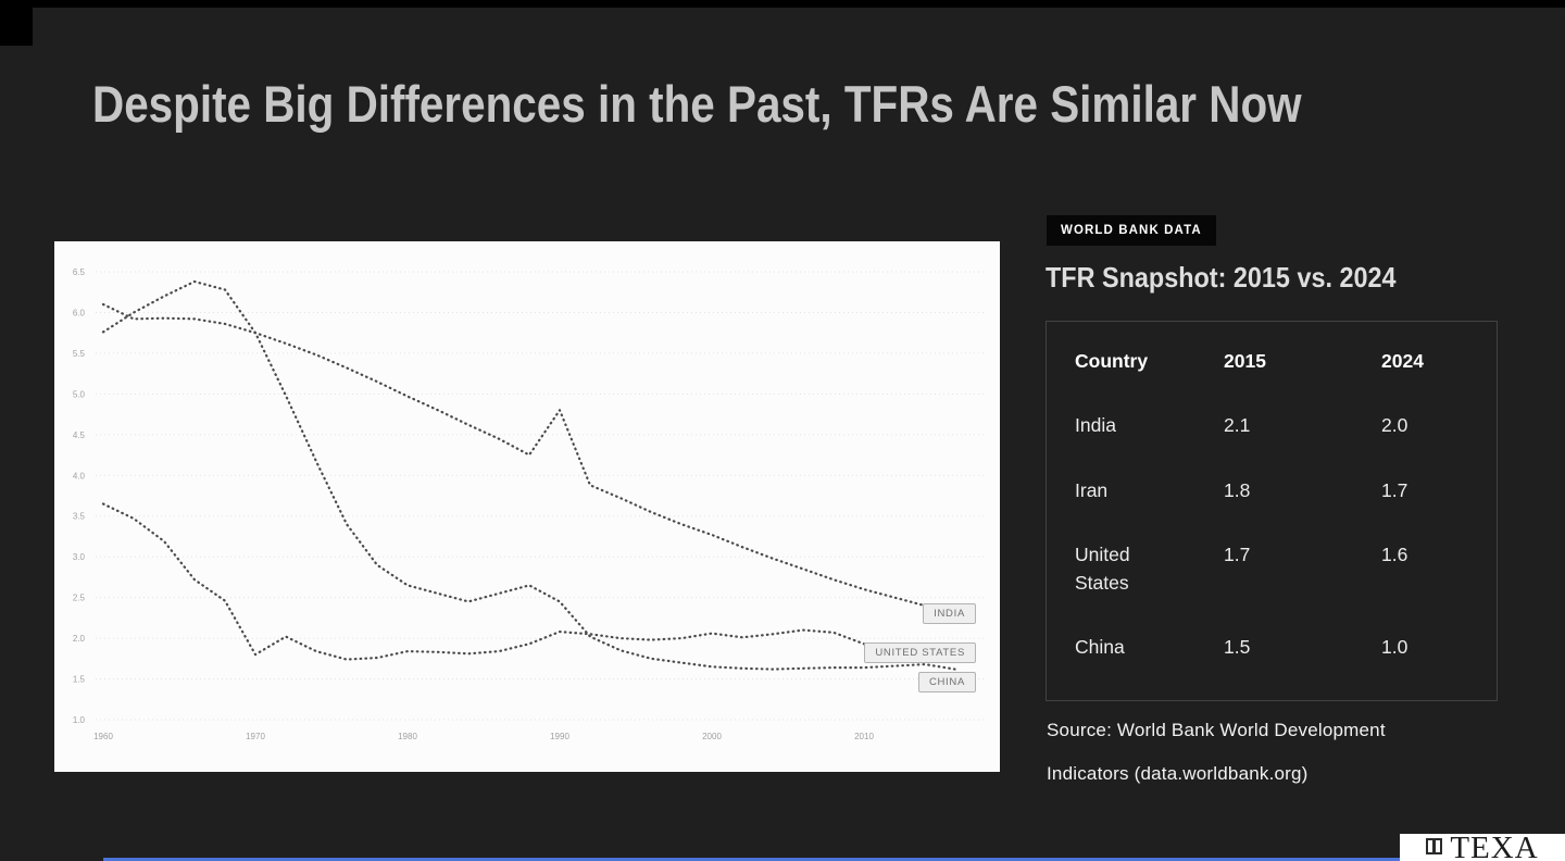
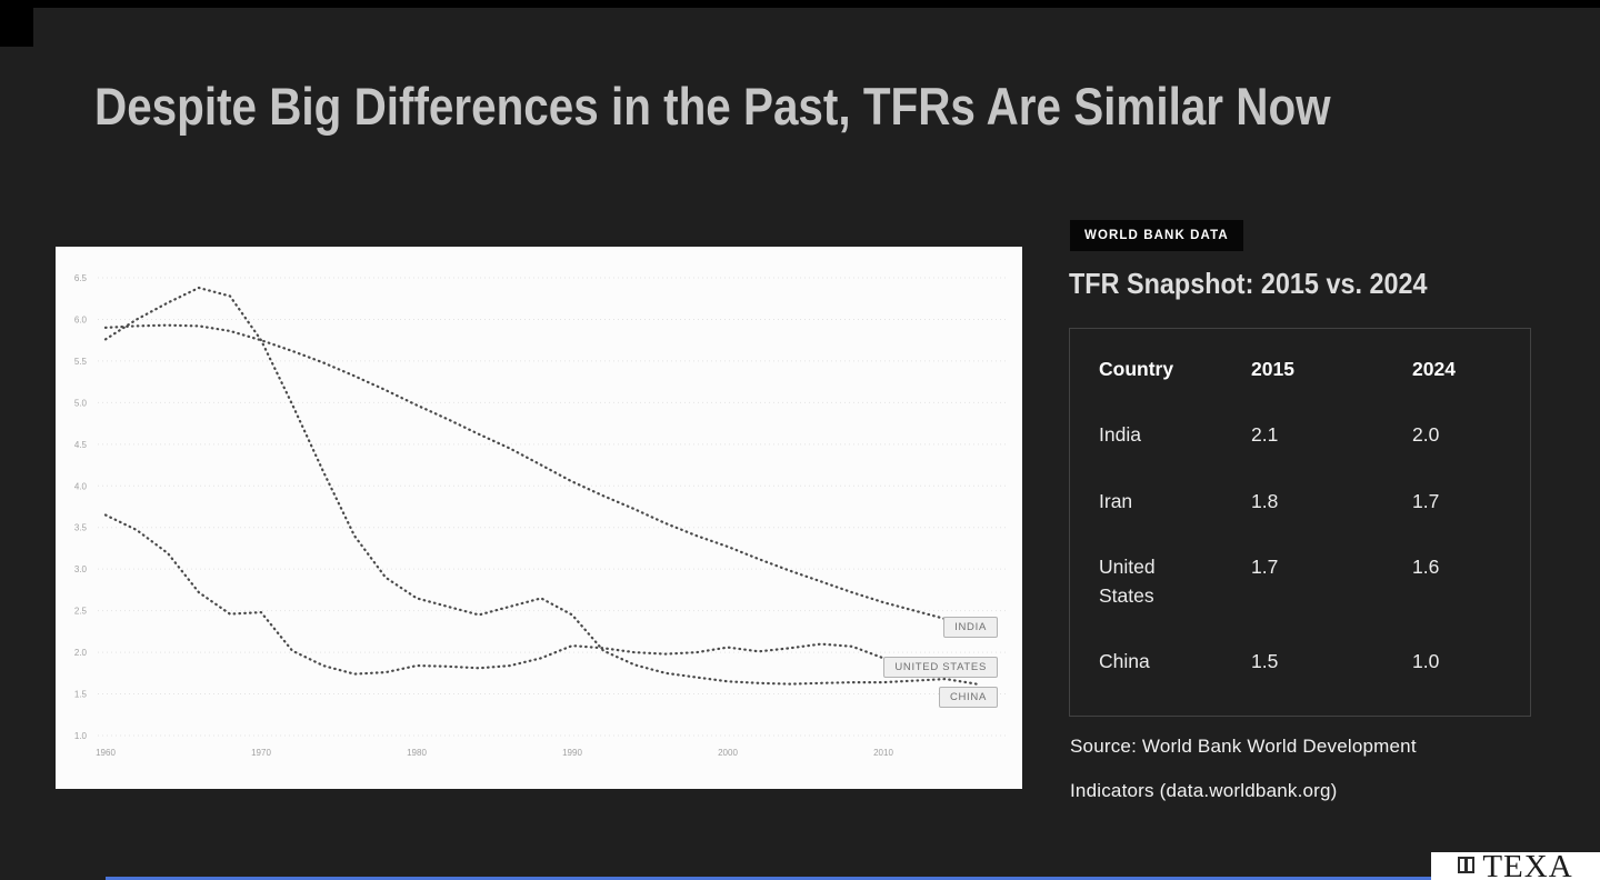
INDIA/1960: 6.1 -> 5.9
UNITED STATES/1970: 1.8 -> 2.5
INDIA/1990: 4.8 -> 4.0
